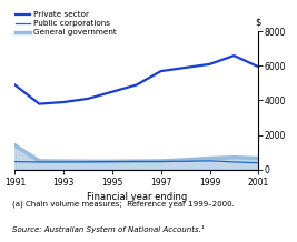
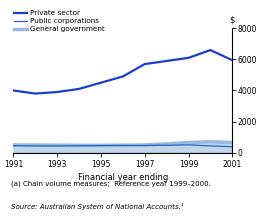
Private sector/1991: 4900 -> 4000
General government/1991: 1400 -> 500
